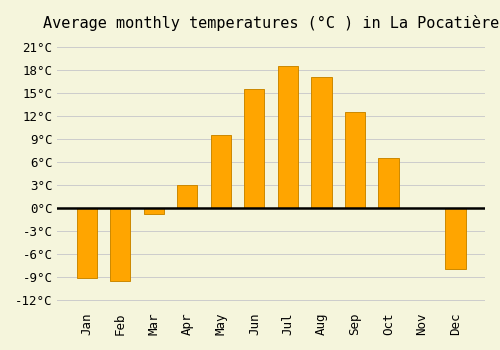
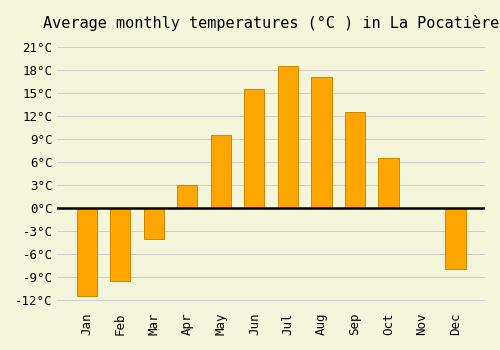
Jan: -9.2°C -> -11.5°C
Mar: -0.8°C -> -4.0°C
